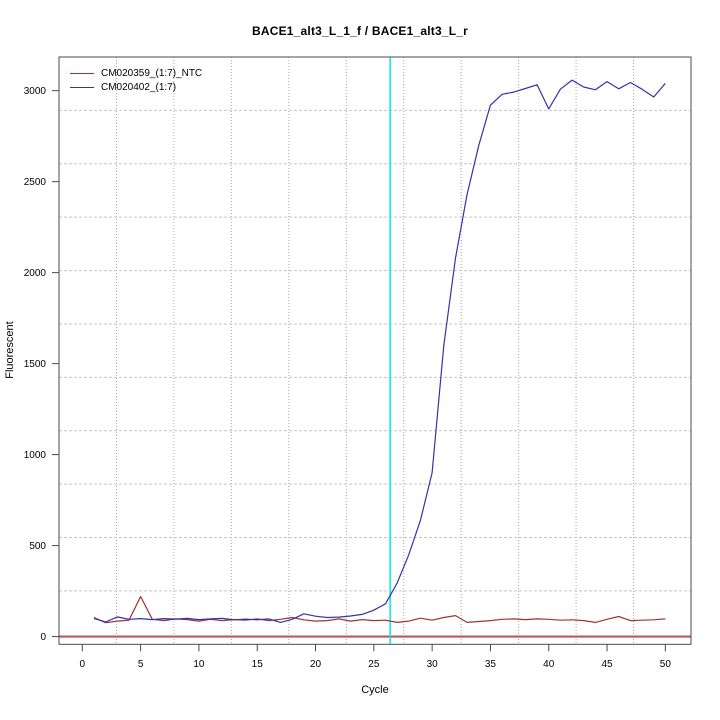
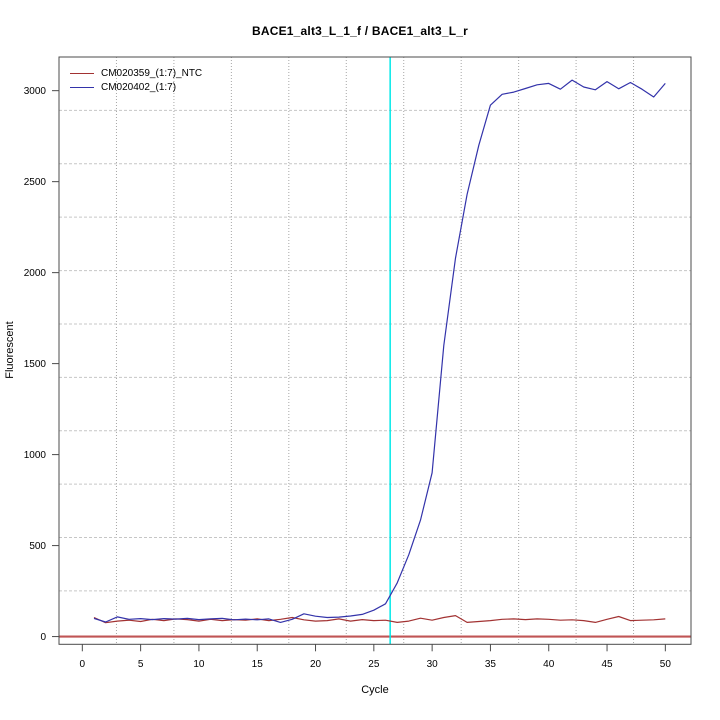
CM020359_(1:7)_NTC/5: 220 -> 80
CM020402_(1:7)/40: 2900 -> 3040
